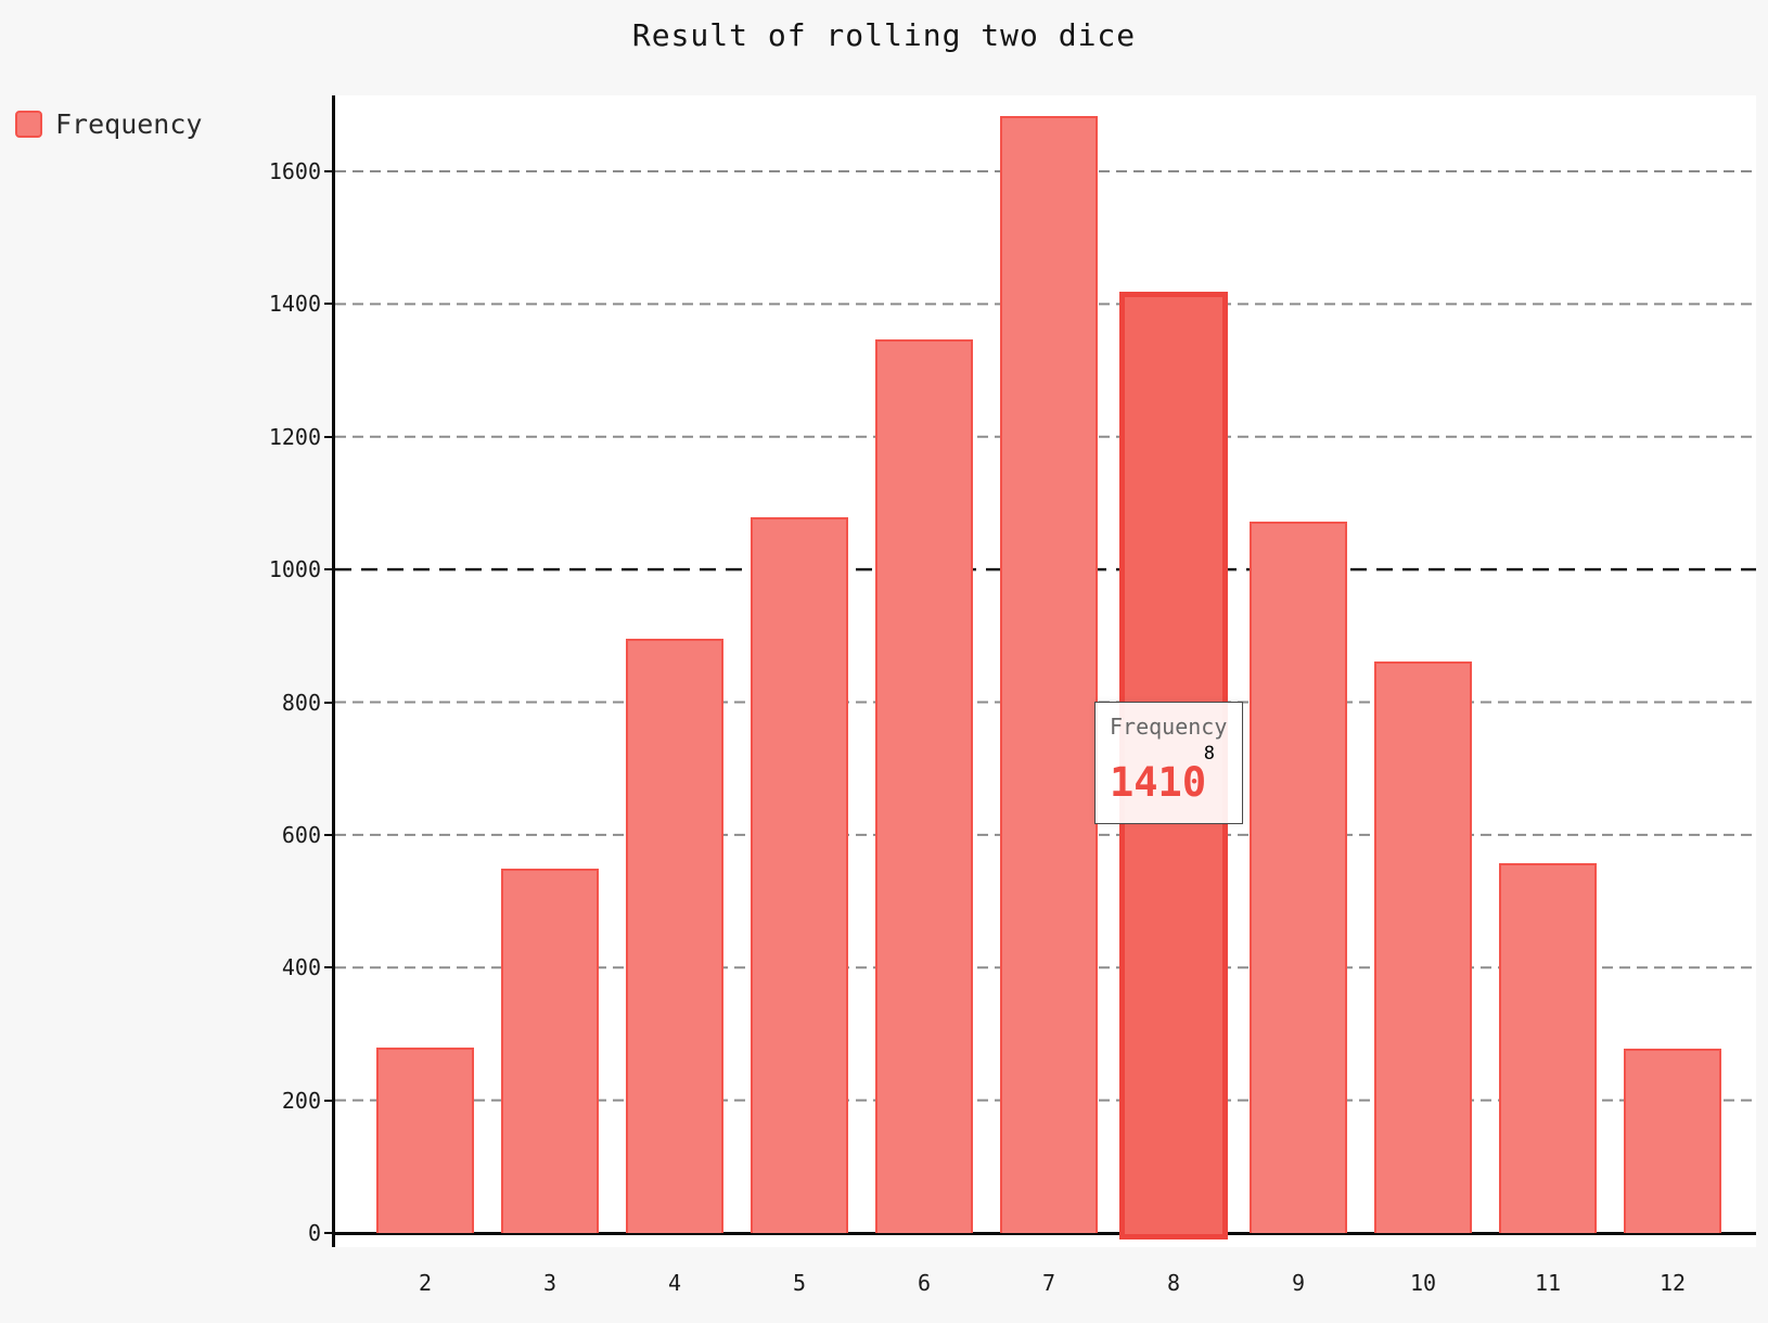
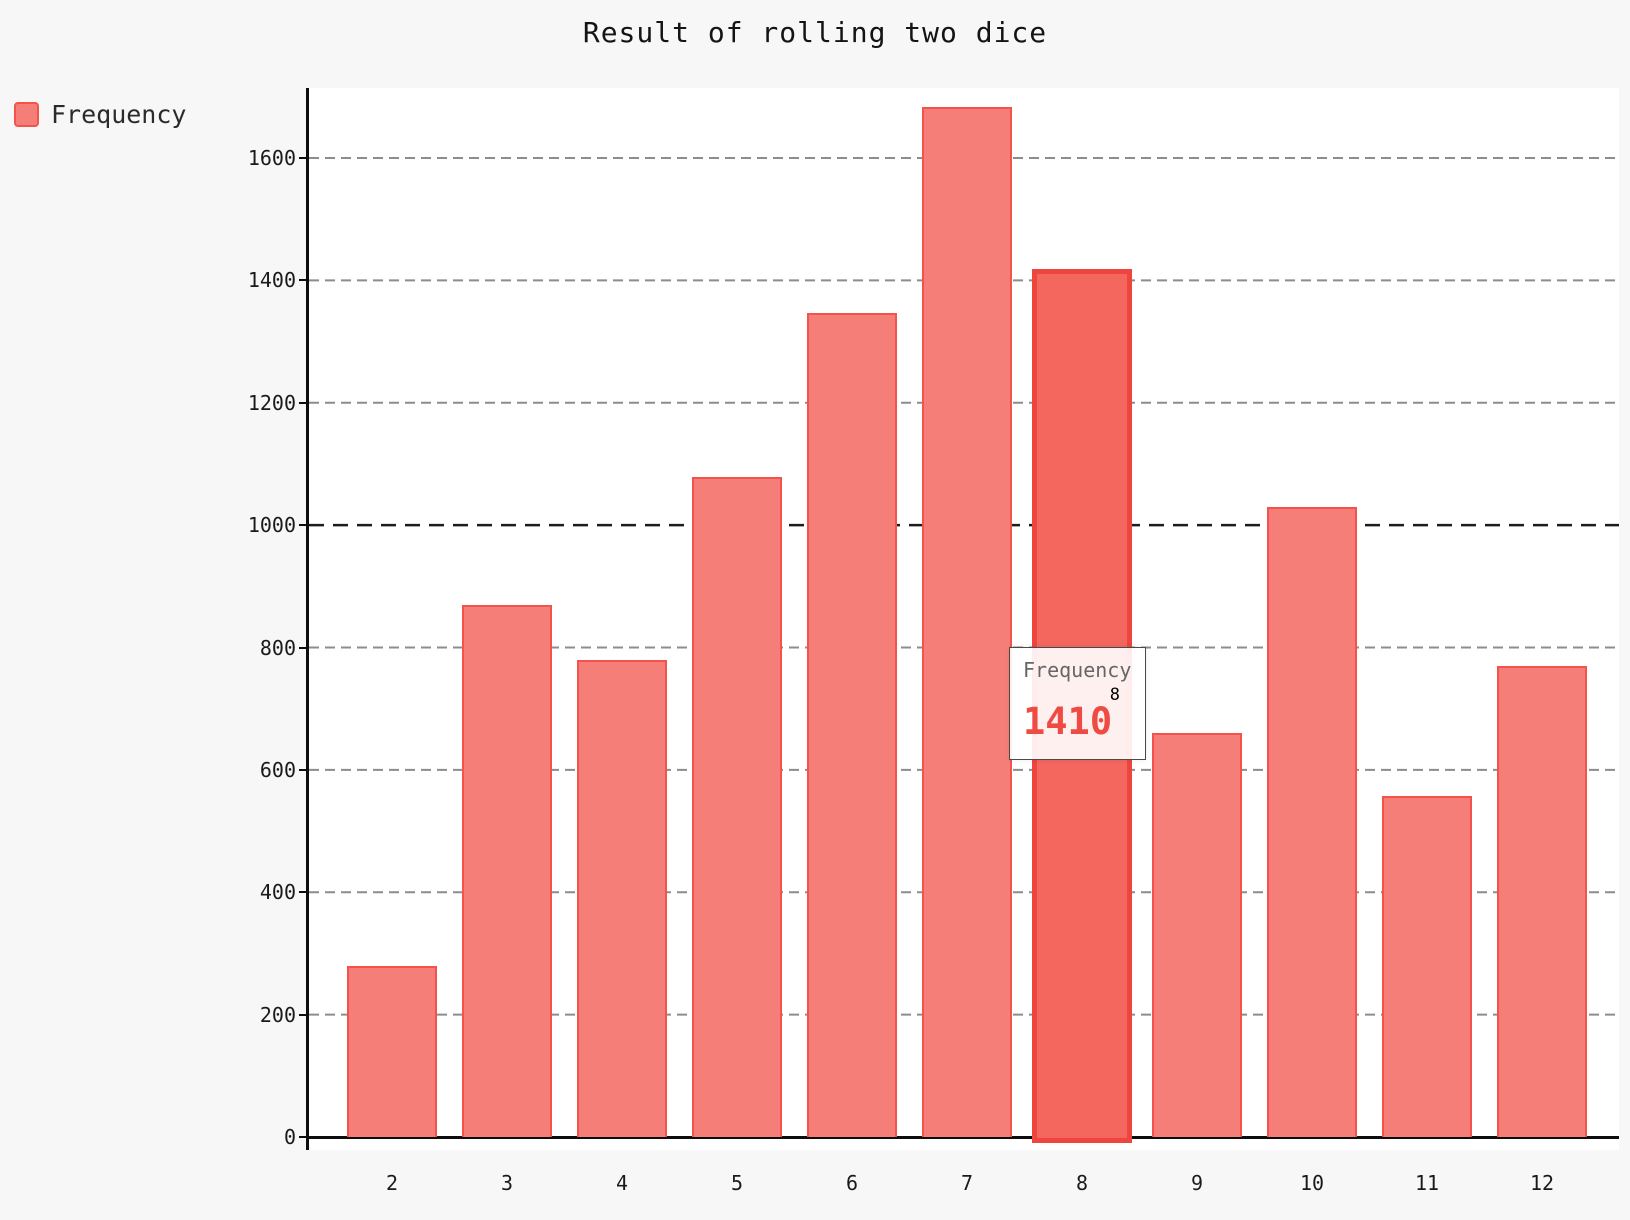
3: 550 -> 870
4: 900 -> 780
9: 1070 -> 660
10: 860 -> 1030
12: 280 -> 770
